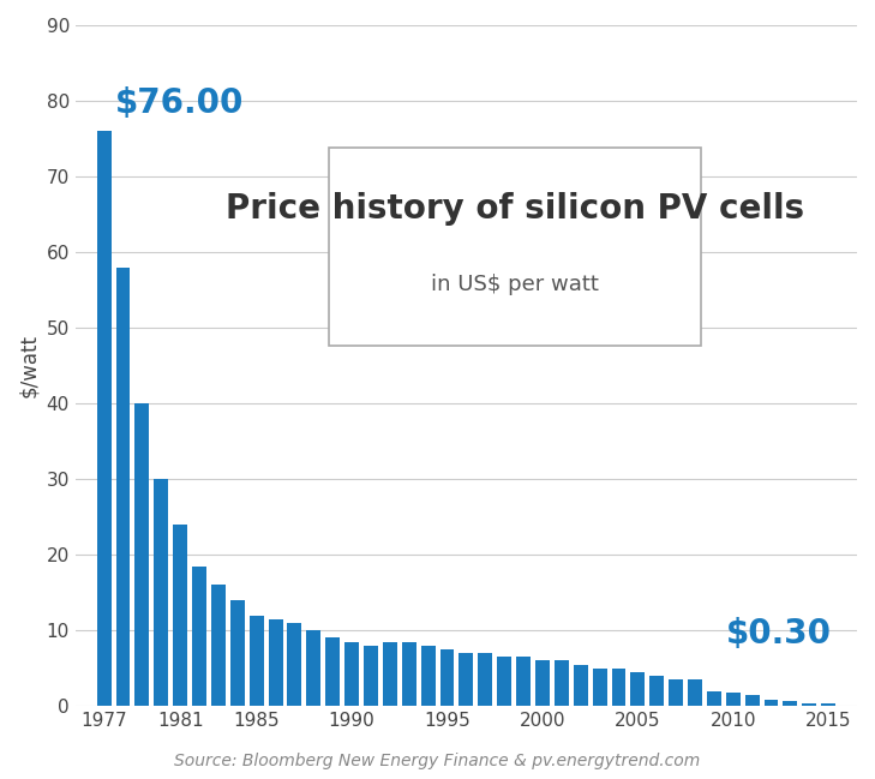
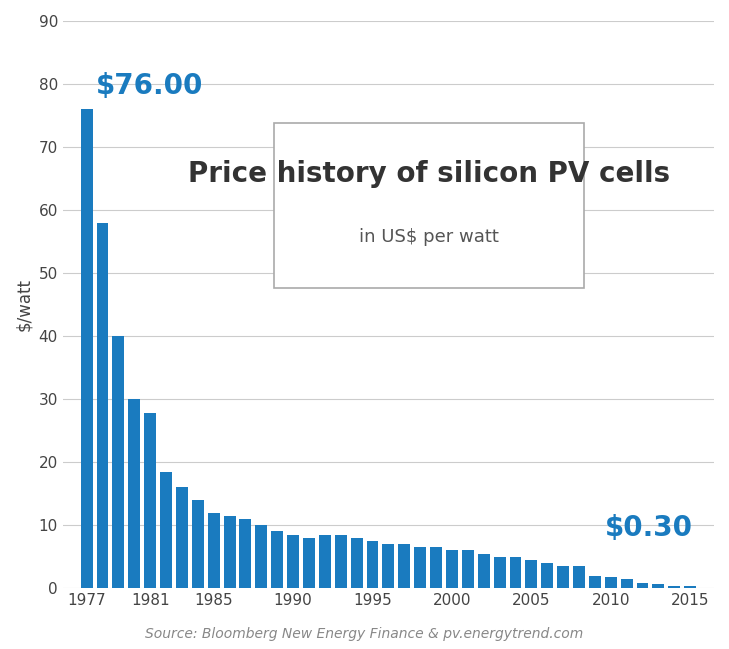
1981: 24.0 -> 27.8
